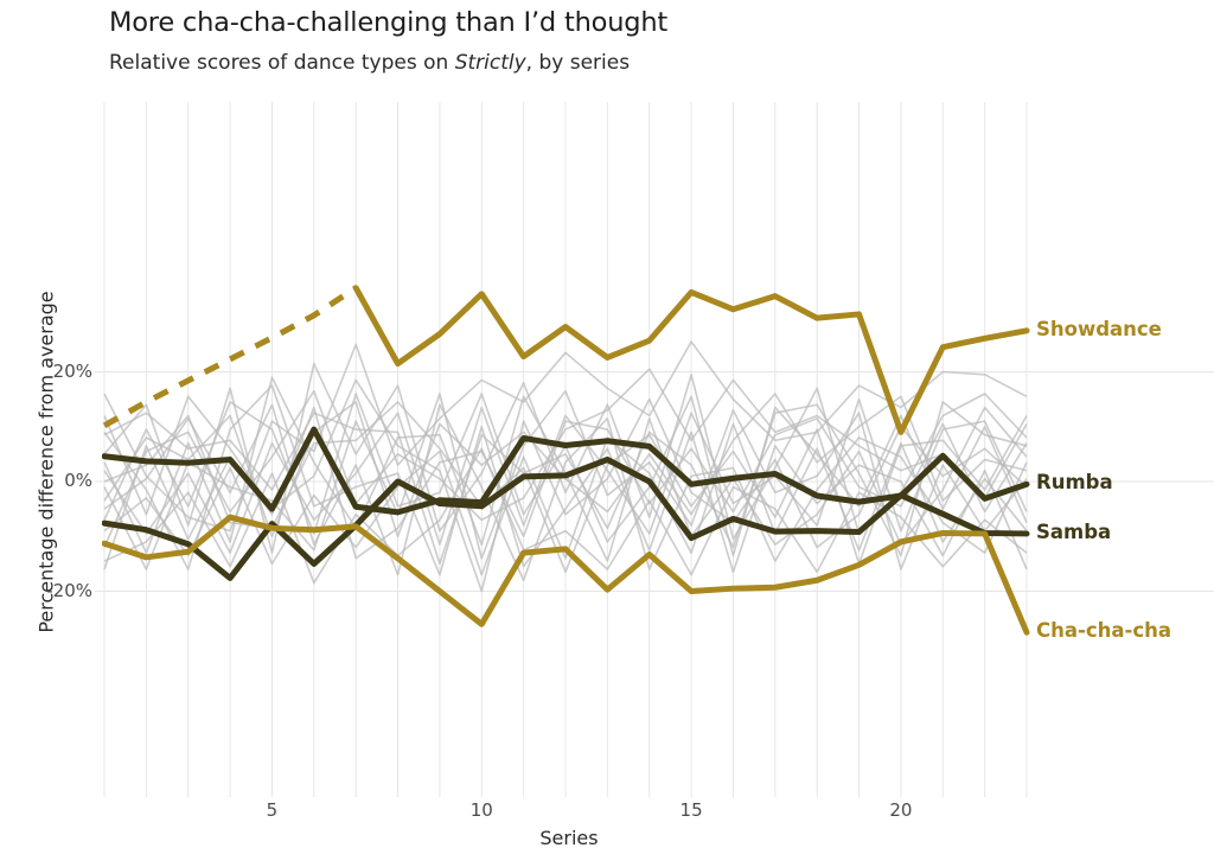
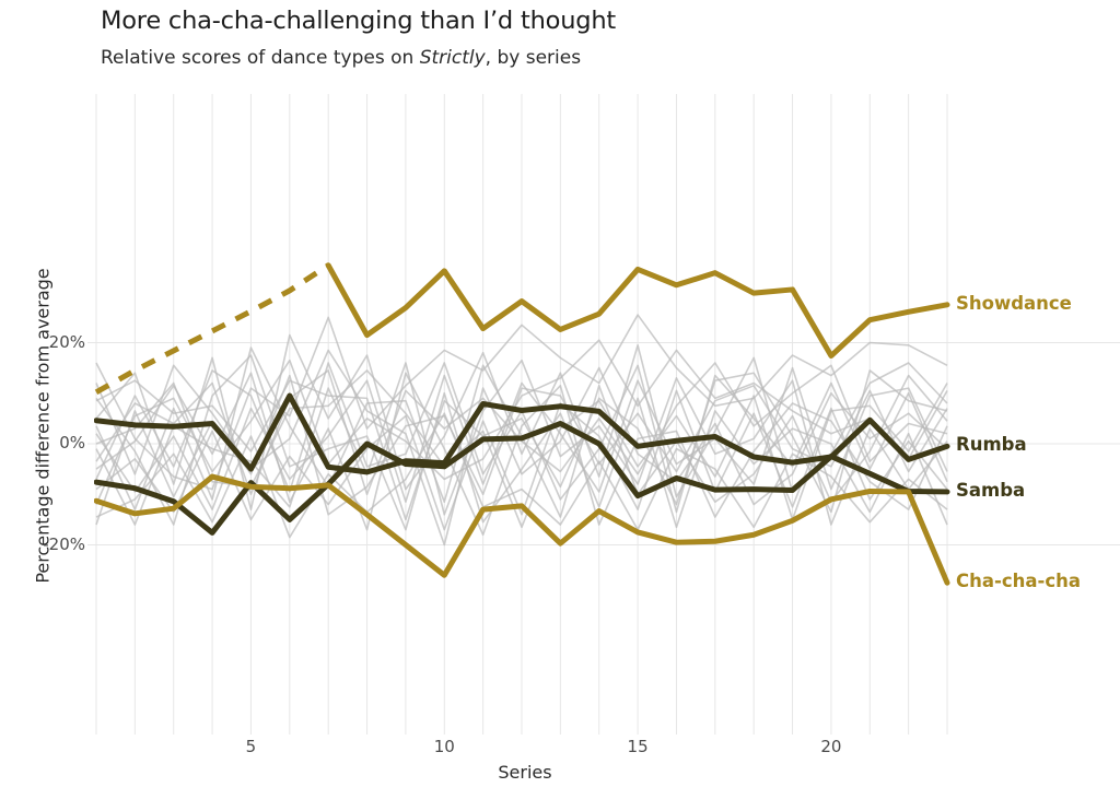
Cha-cha-cha/15: -20% -> -18%
Showdance/20: 9% -> 17%
